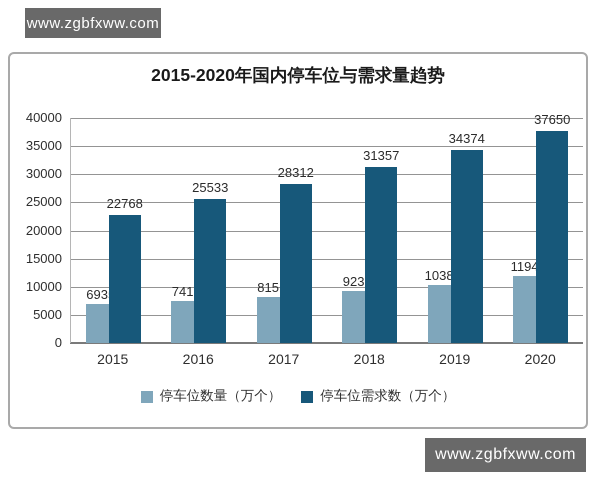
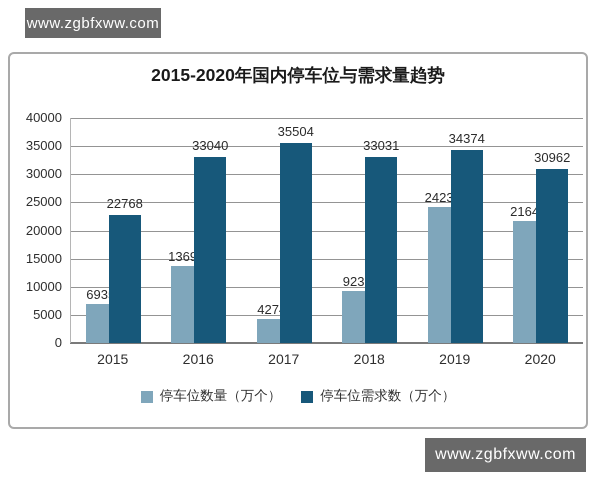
停车位数量（万个）/2016: 7419 -> 13693
停车位需求数（万个）/2016: 25533 -> 33040
停车位数量（万个）/2017: 8151 -> 4274
停车位需求数（万个）/2017: 28312 -> 35504
停车位需求数（万个）/2018: 31357 -> 33031
停车位数量（万个）/2019: 10385 -> 24234
停车位数量（万个）/2020: 11949 -> 21643
停车位需求数（万个）/2020: 37650 -> 30962
